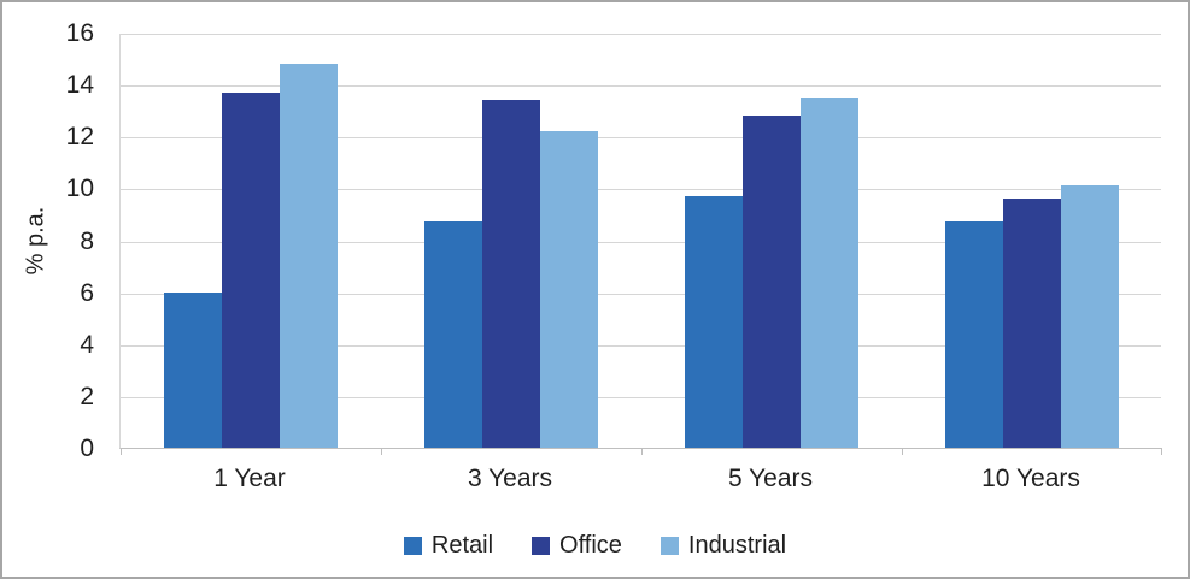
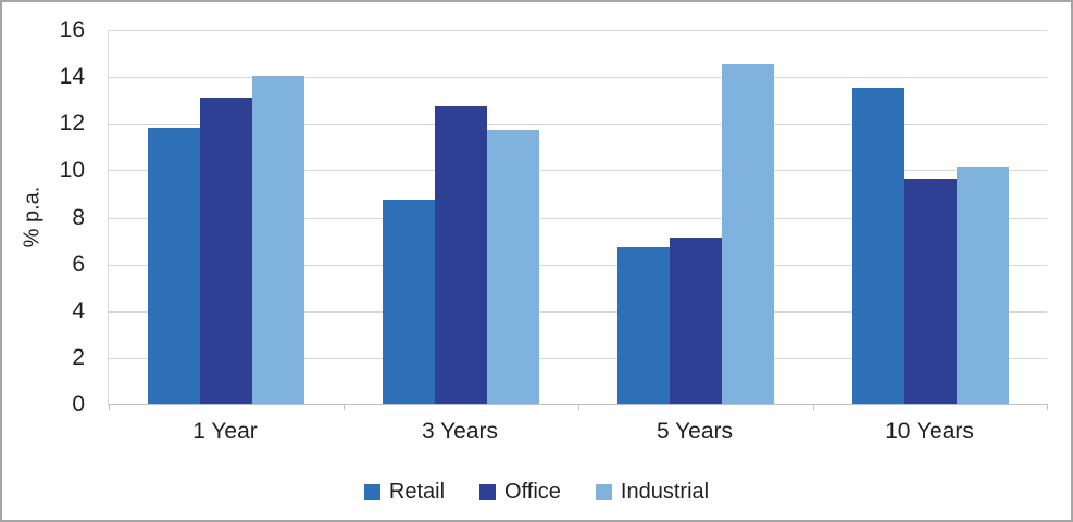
Retail/1 Year: 6.0 -> 11.8
Office/1 Year: 13.7 -> 13.1
Industrial/1 Year: 14.8 -> 14.0
Office/3 Years: 13.4 -> 12.7
Industrial/3 Years: 12.2 -> 11.7
Retail/5 Years: 9.7 -> 6.7
Office/5 Years: 12.8 -> 7.1
Industrial/5 Years: 13.5 -> 14.5
Retail/10 Years: 8.7 -> 13.5
